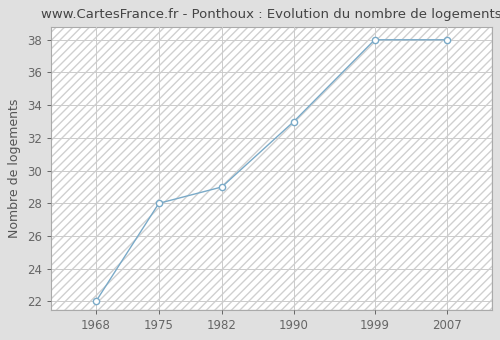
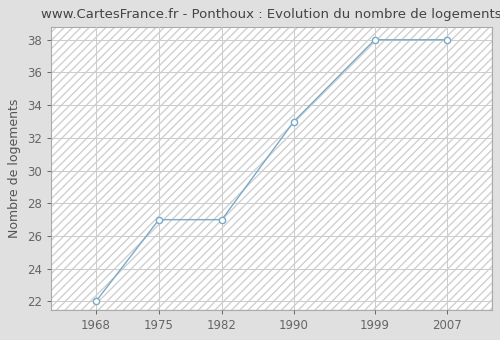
1975: 28 -> 27
1982: 29 -> 27
